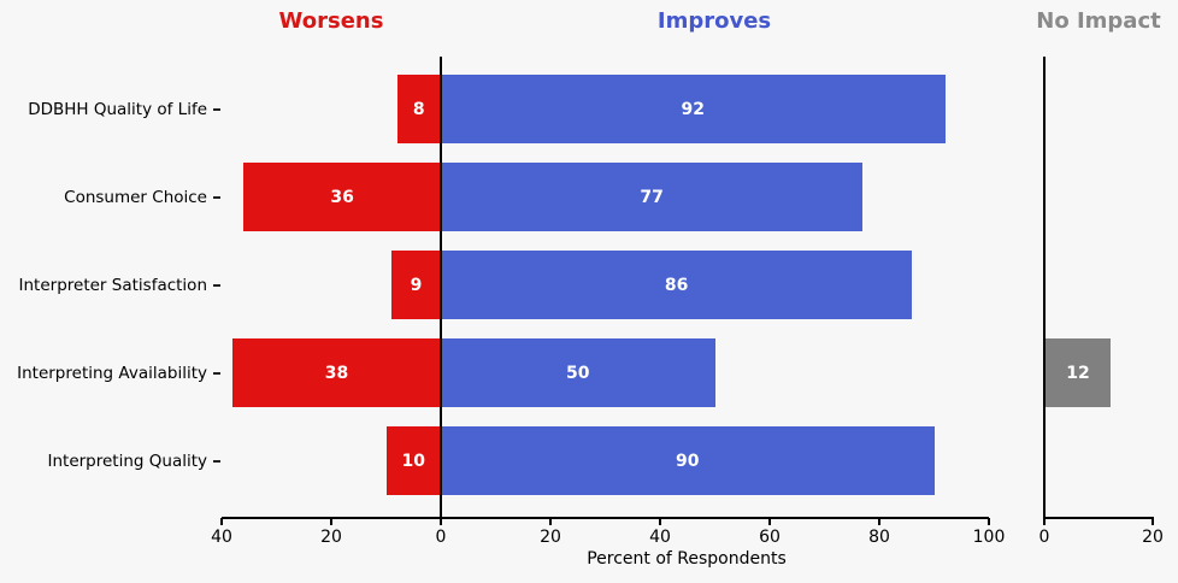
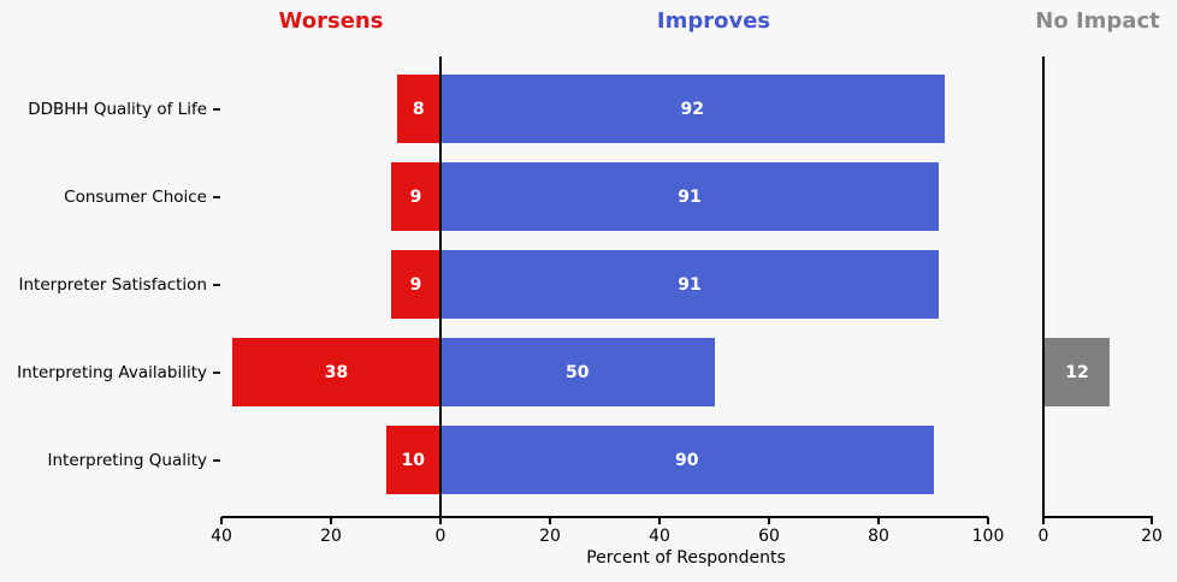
Worsens/Consumer Choice: 36 -> 9
Improves/Consumer Choice: 77 -> 91
Improves/Interpreter Satisfaction: 86 -> 91
